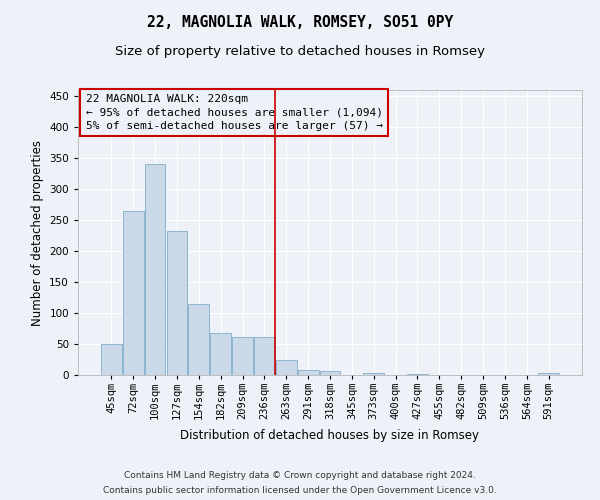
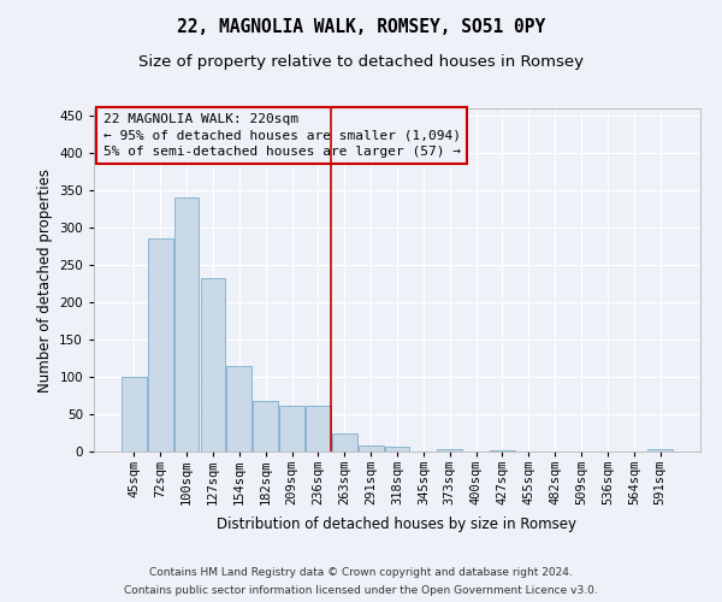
45sqm: 50 -> 100
72sqm: 265 -> 286
